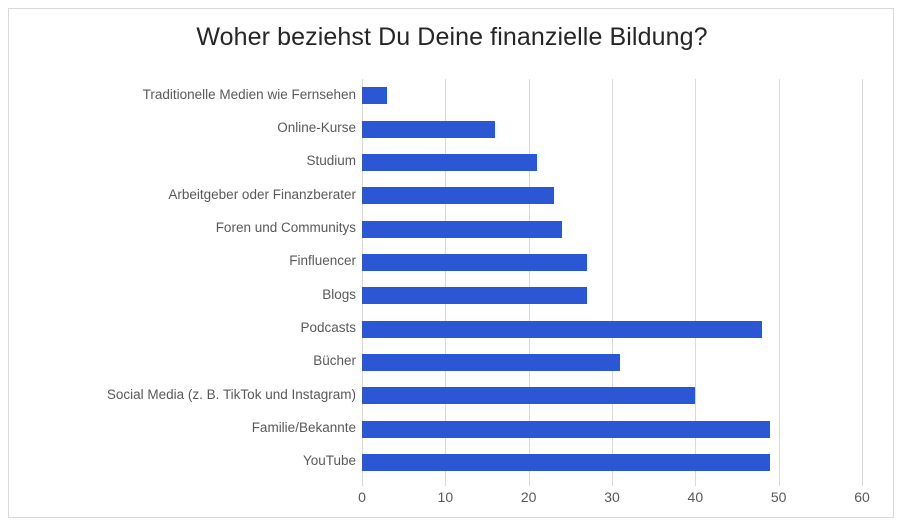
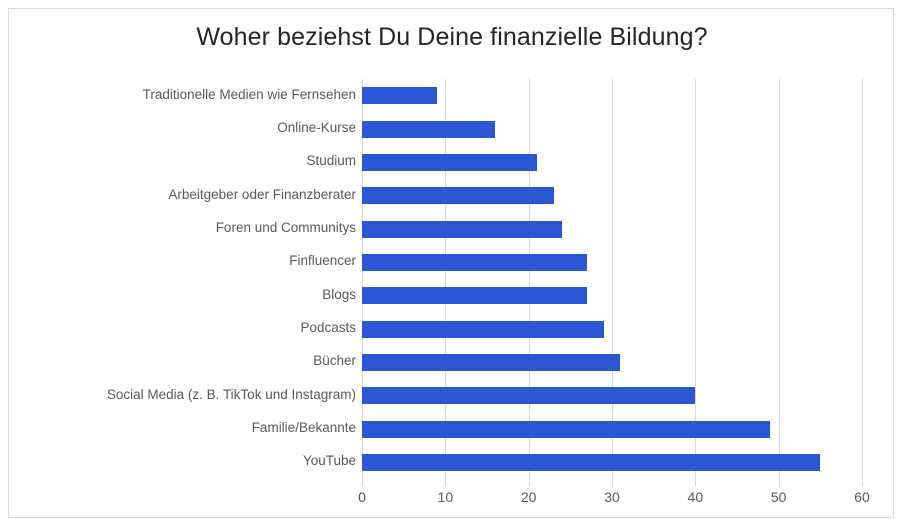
Traditionelle Medien wie Fernsehen: 3 -> 9
Podcasts: 48 -> 29
YouTube: 49 -> 55
